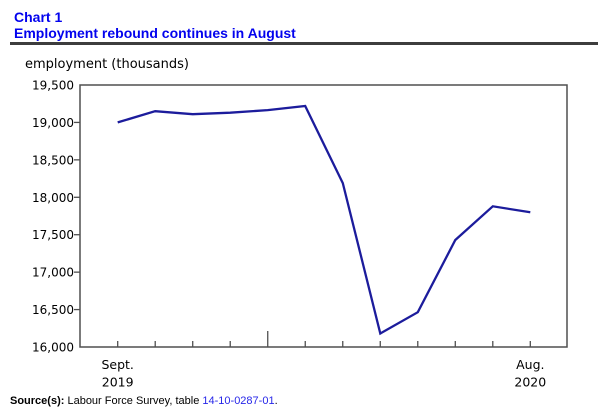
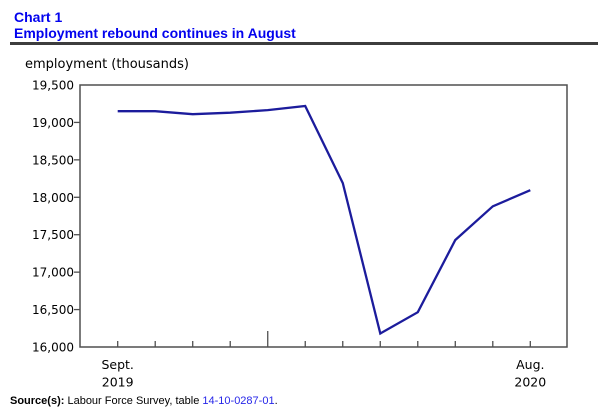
Sept. 2019: 19000 -> 19200
Aug. 2020: 17800 -> 18100
